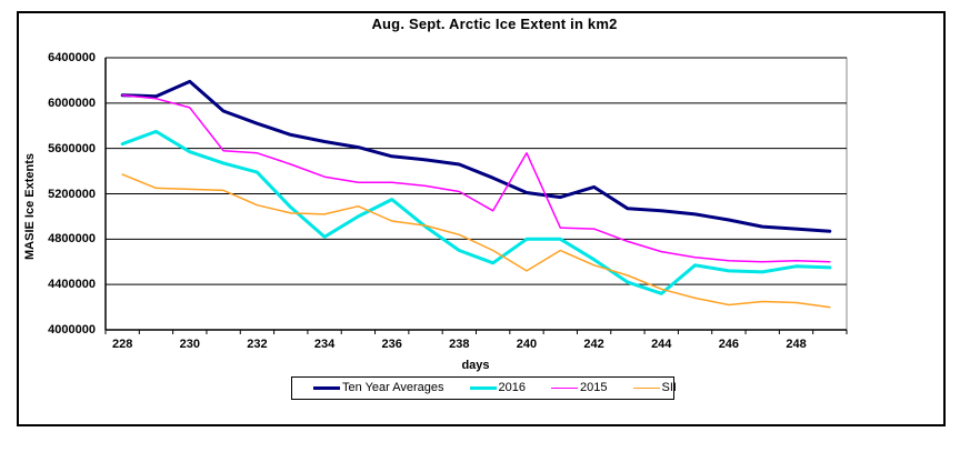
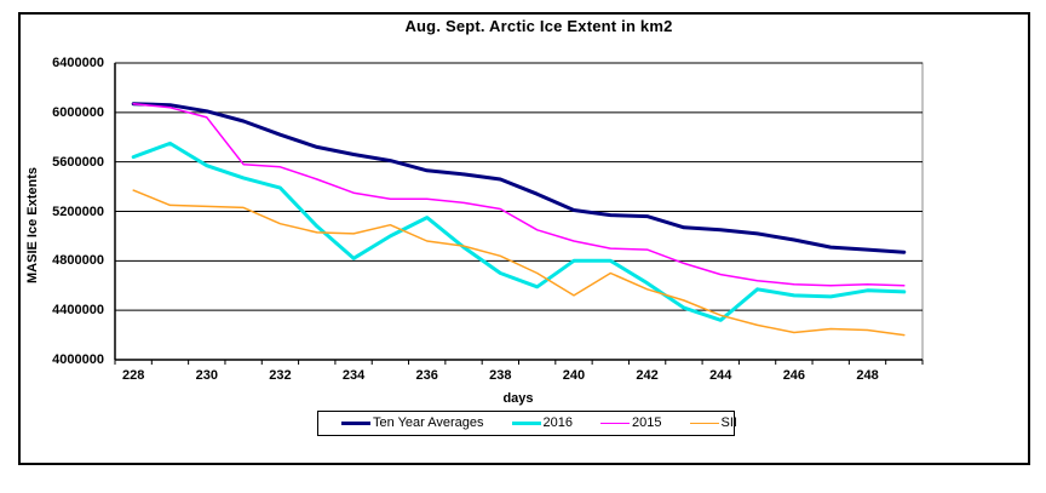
Ten Year Averages/230: 6190000 -> 6010000
2015/240: 5560000 -> 4960000
Ten Year Averages/242: 5260000 -> 5160000
